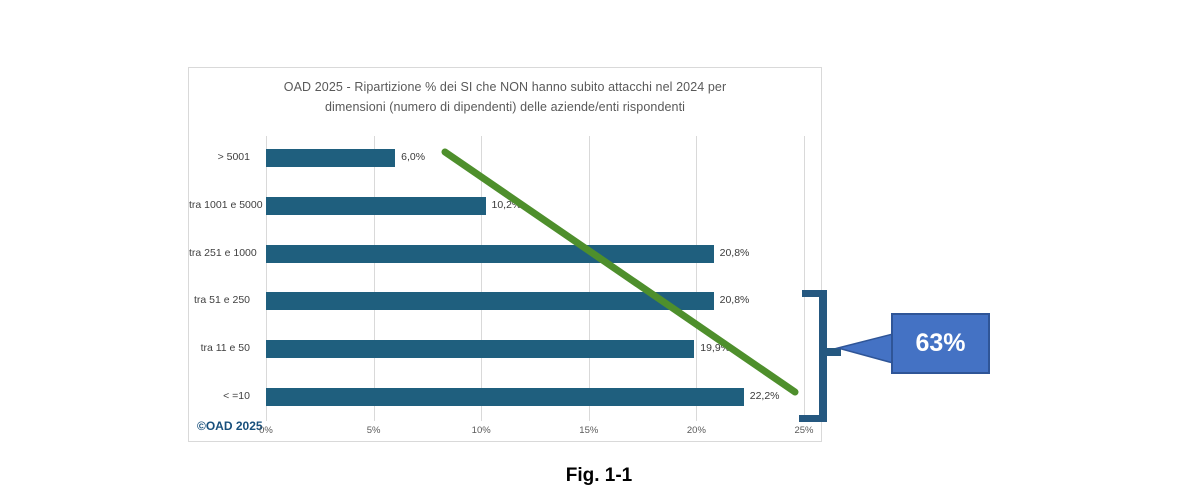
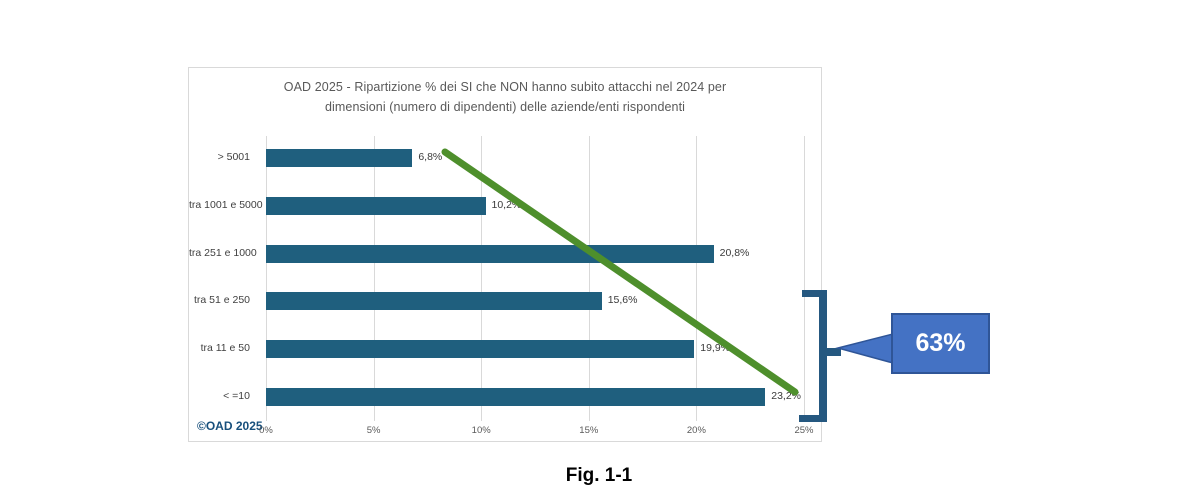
> 5001: 6,0% -> 6,8%
tra 51 e 250: 20,8% -> 15,6%
< =10: 22,2% -> 23,2%
